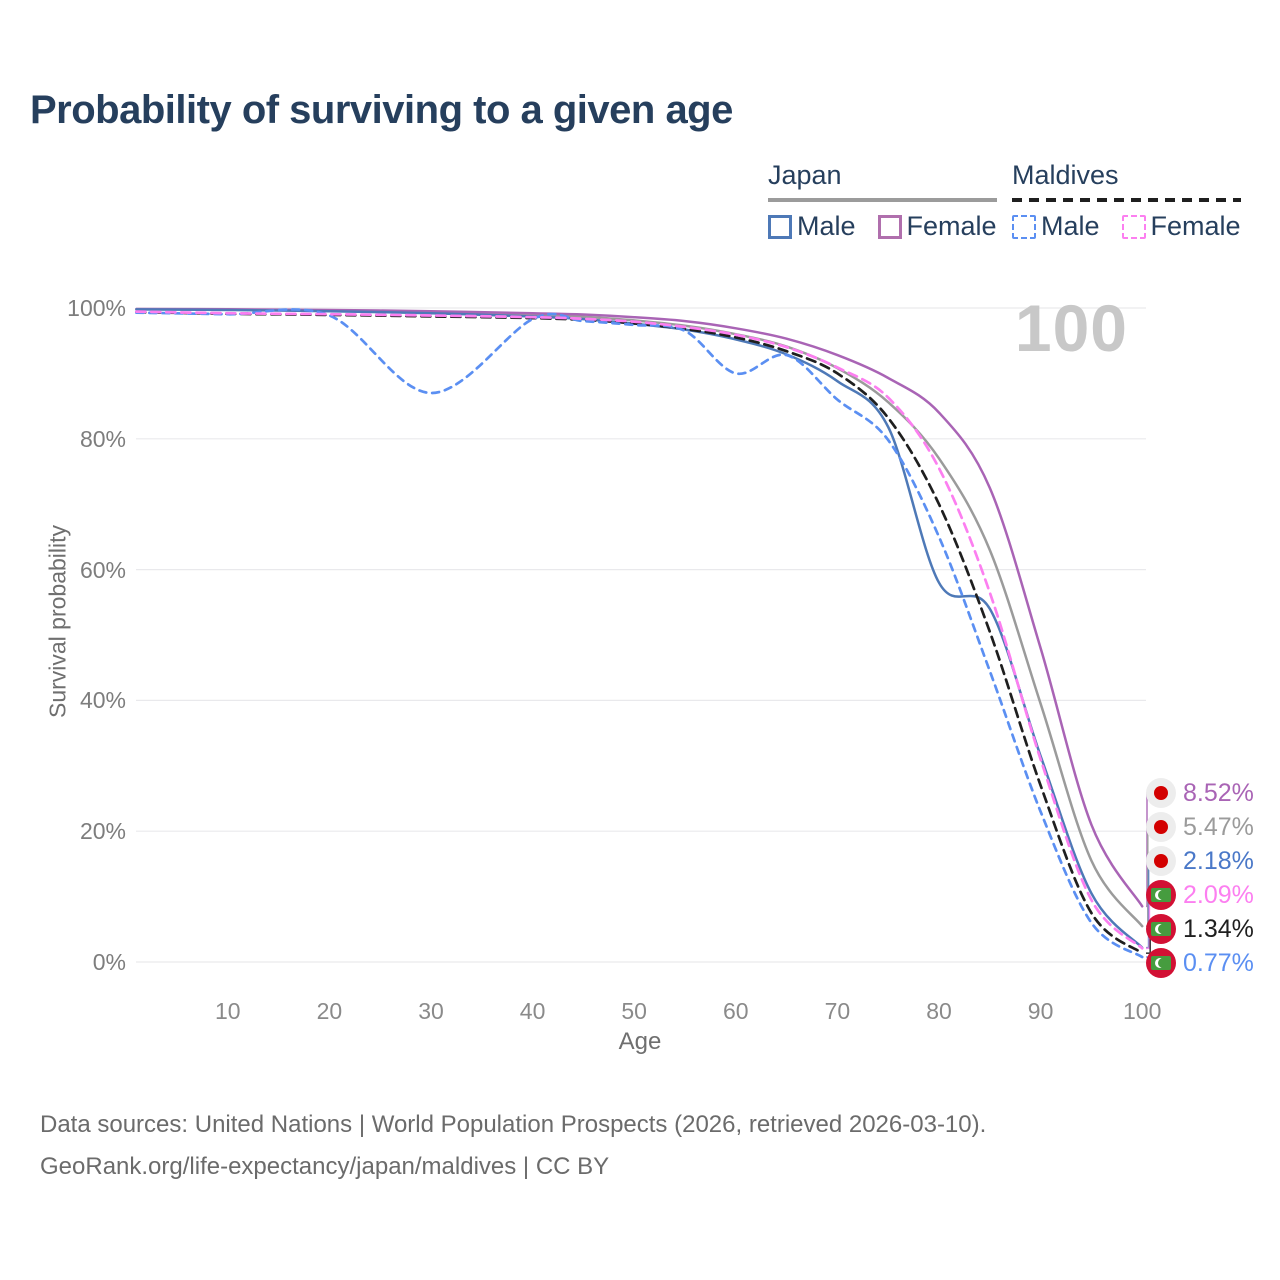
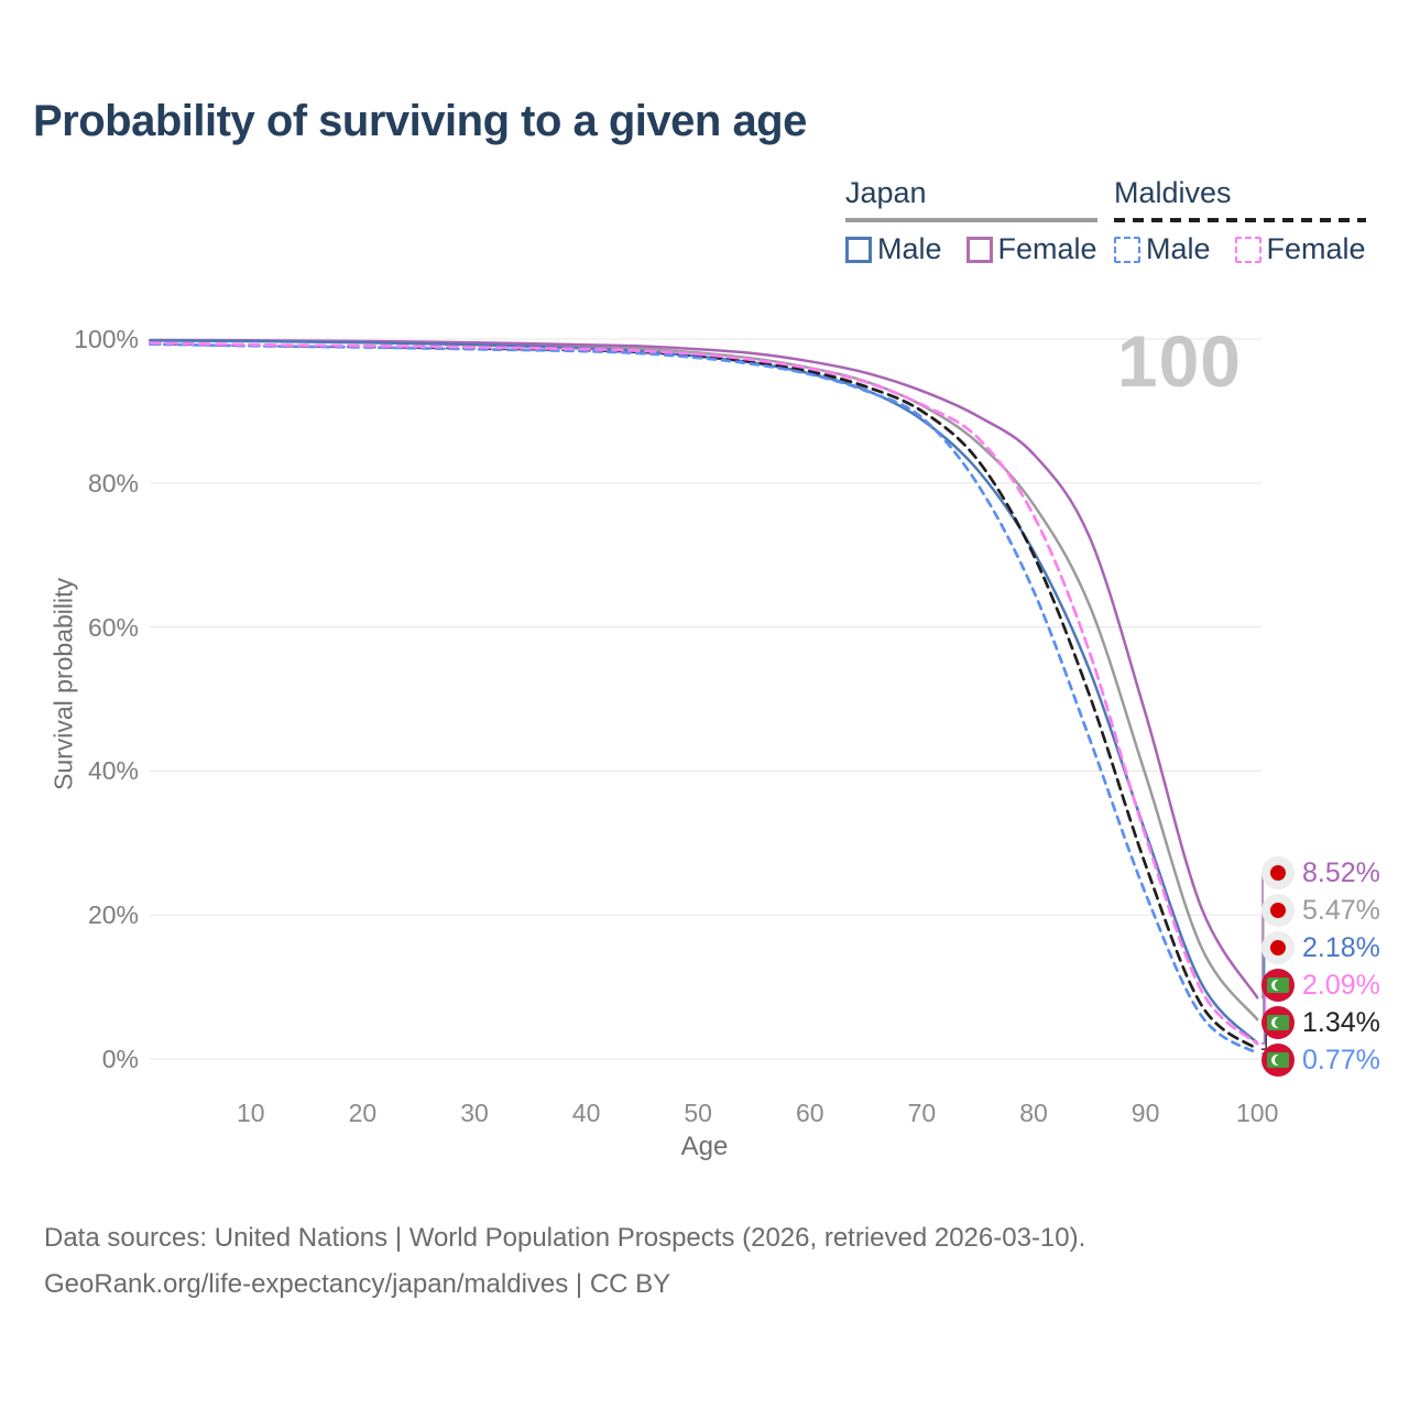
Maldives Male/30: 87% -> 99%
Maldives Male/60: 90% -> 95%
Maldives Male/70: 86% -> 89%
Japan Male/80: 58% -> 70%
